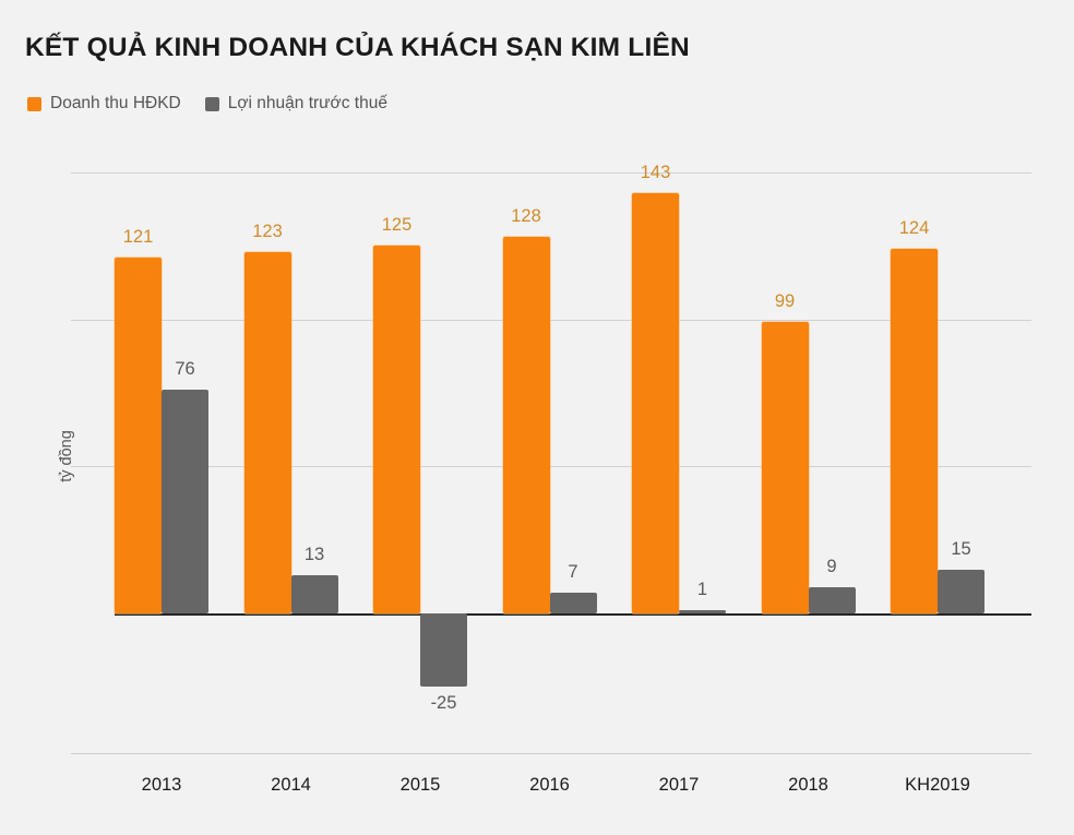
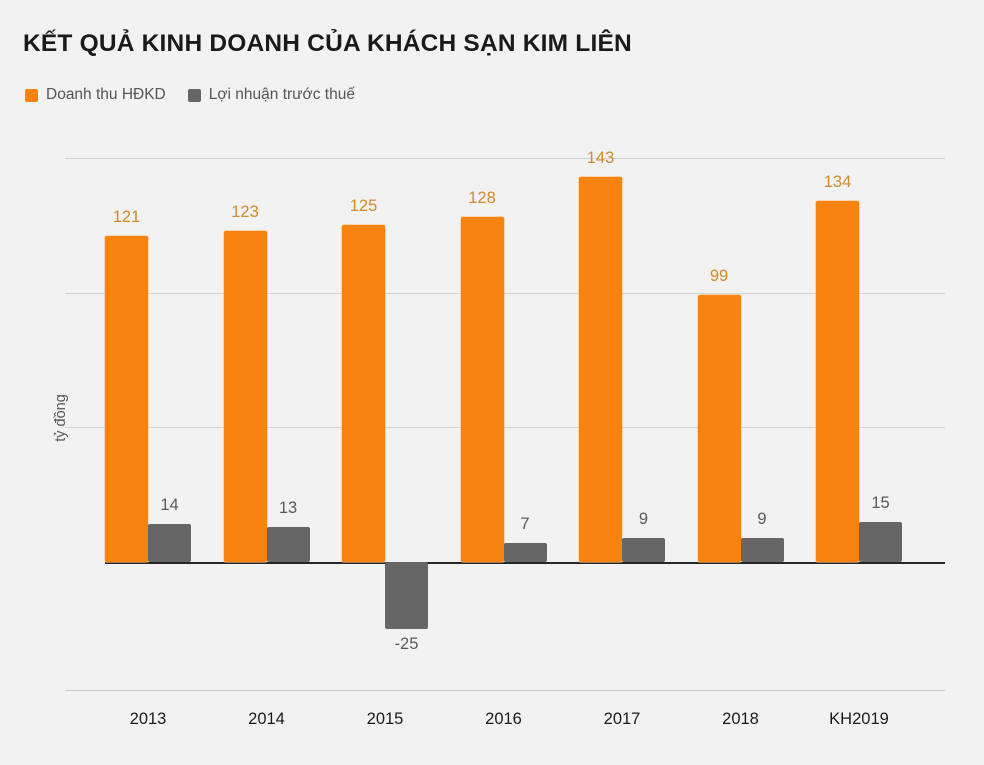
Lợi nhuận trước thuế/2013: 76 -> 14
Lợi nhuận trước thuế/2017: 1 -> 9
Doanh thu HĐKD/KH2019: 124 -> 134
